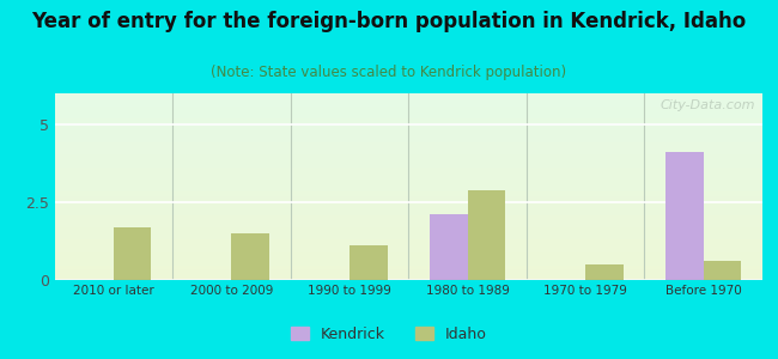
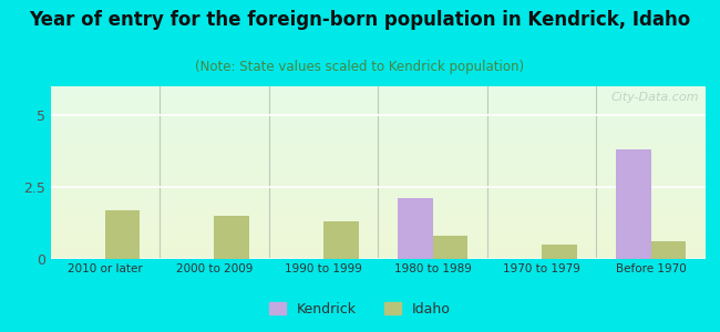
Idaho/1990 to 1999: 1.1 -> 1.3
Idaho/1980 to 1989: 2.9 -> 0.8
Kendrick/Before 1970: 4.1 -> 3.8
